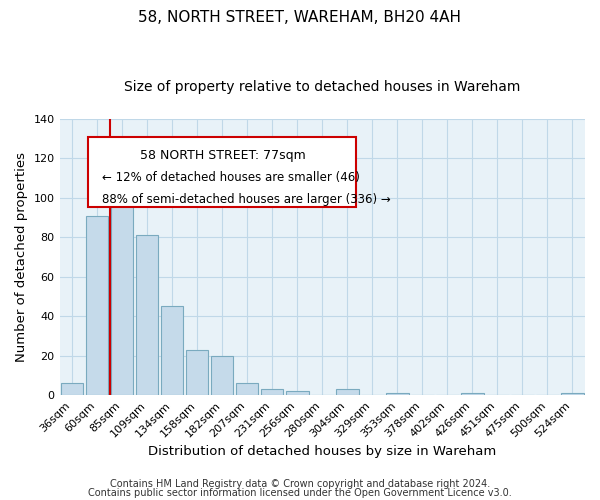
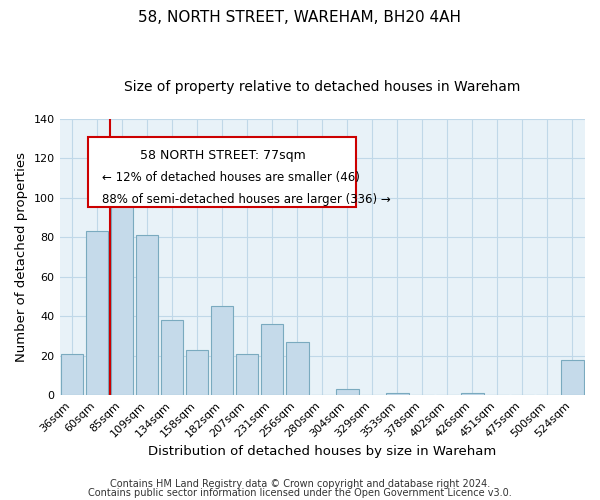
36sqm: 6 -> 21
60sqm: 91 -> 83
134sqm: 45 -> 38
182sqm: 20 -> 45
207sqm: 6 -> 21
231sqm: 3 -> 36
256sqm: 2 -> 27
524sqm: 1 -> 18
